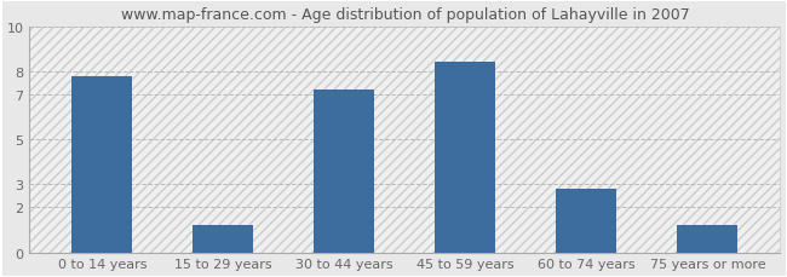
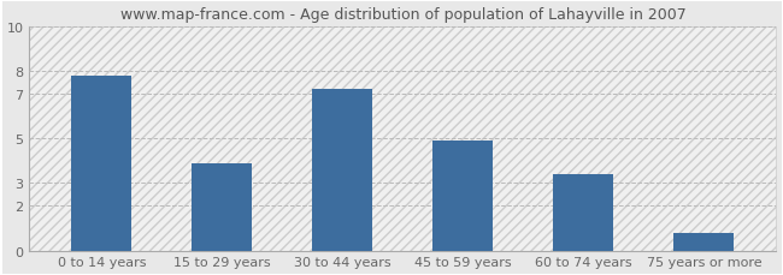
15 to 29 years: 1.2 -> 3.9
45 to 59 years: 8.4 -> 4.9
60 to 74 years: 2.8 -> 3.4
75 years or more: 1.2 -> 0.8
